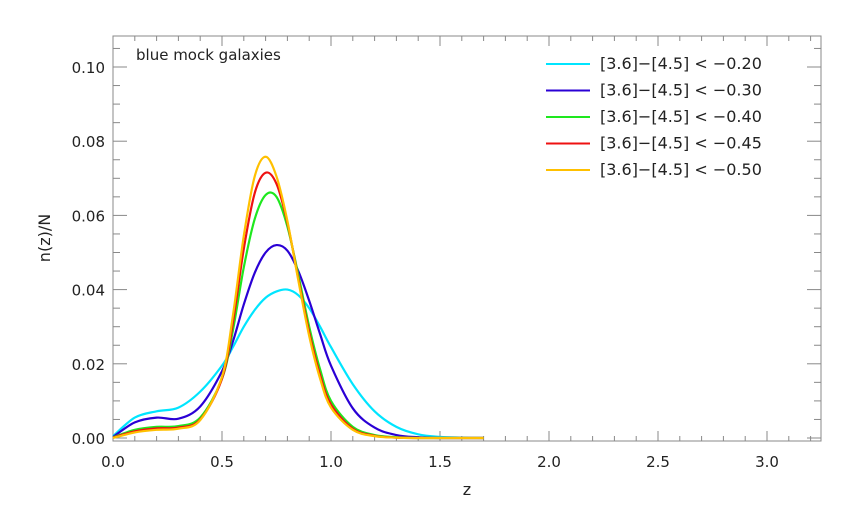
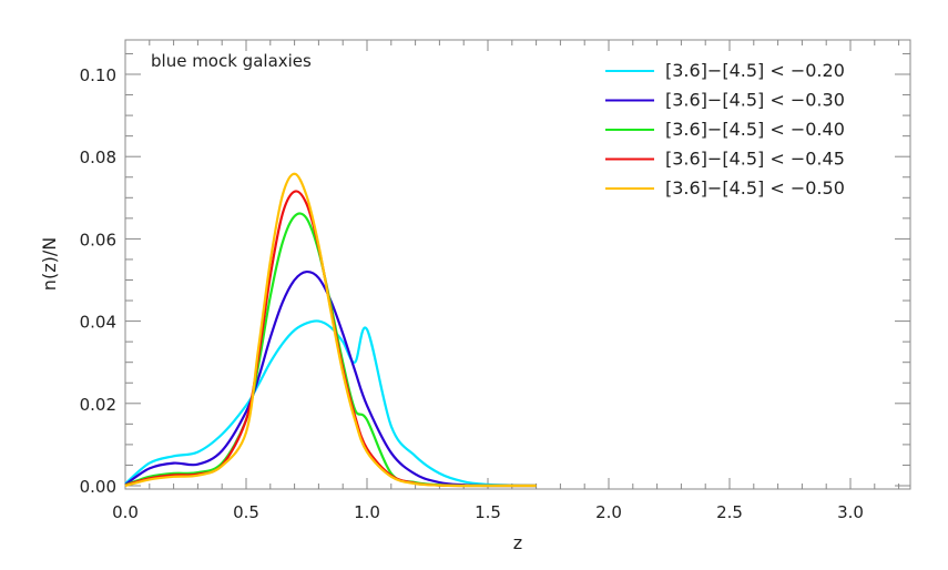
[3.6]−[4.5] < −0.50/0.5: 0.017 -> 0.013
[3.6]−[4.5] < −0.20/1.0: 0.025 -> 0.038
[3.6]−[4.5] < −0.40/1.0: 0.010 -> 0.016
